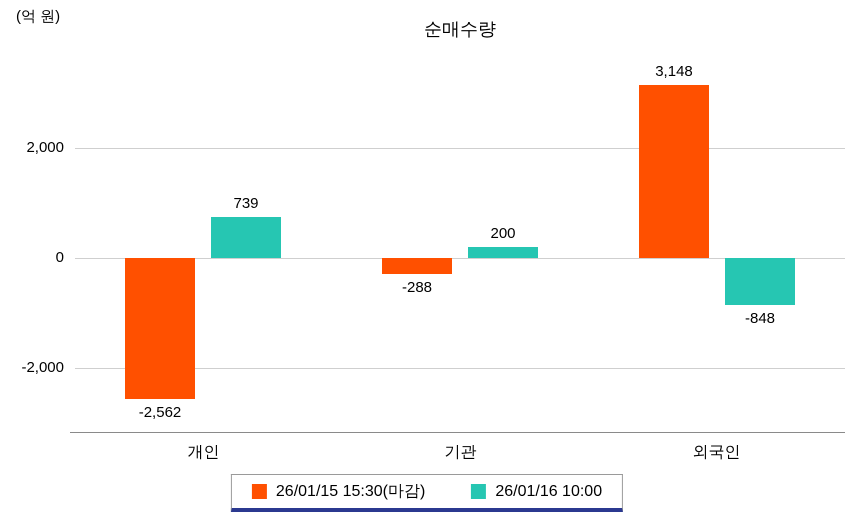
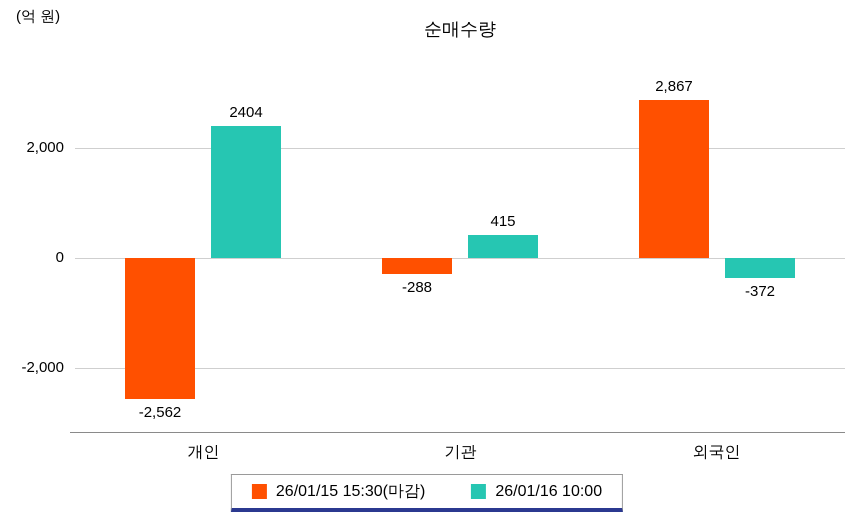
26/01/16 10:00/개인: 739 -> 2404
26/01/16 10:00/기관: 200 -> 415
26/01/15 15:30(마감)/외국인: 3,148 -> 2,867
26/01/16 10:00/외국인: -848 -> -372
